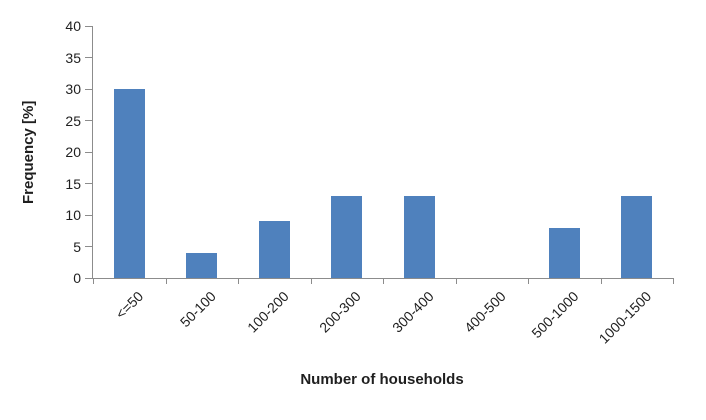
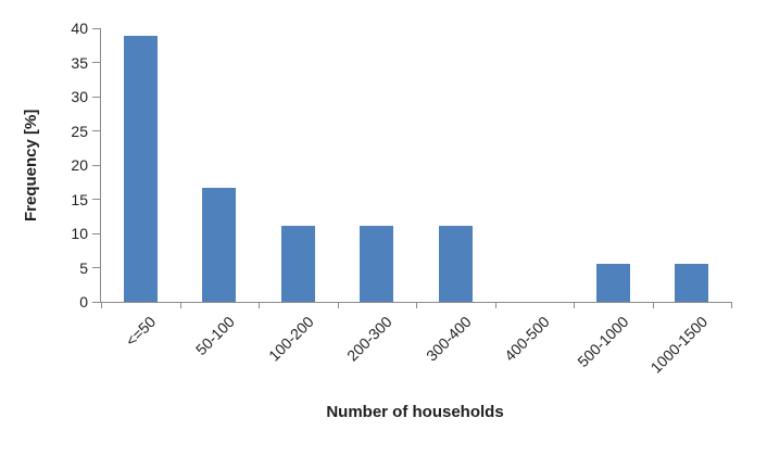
<=50: 30 -> 39
50-100: 4 -> 17
100-200: 9 -> 11
200-300: 13 -> 11
300-400: 13 -> 11
500-1000: 8 -> 6
1000-1500: 13 -> 6
